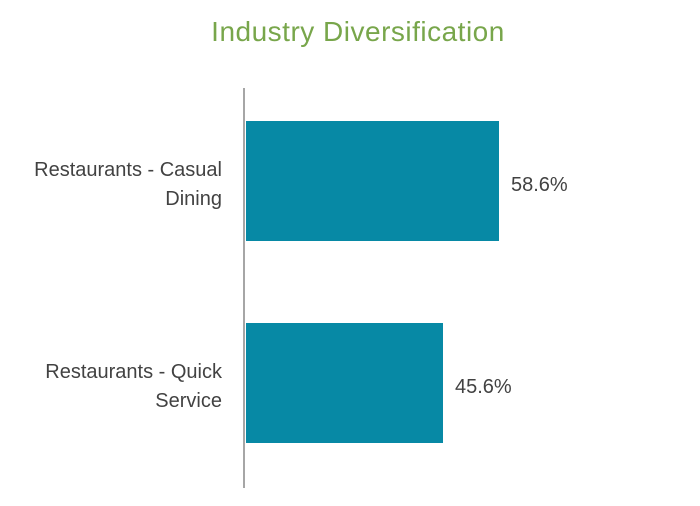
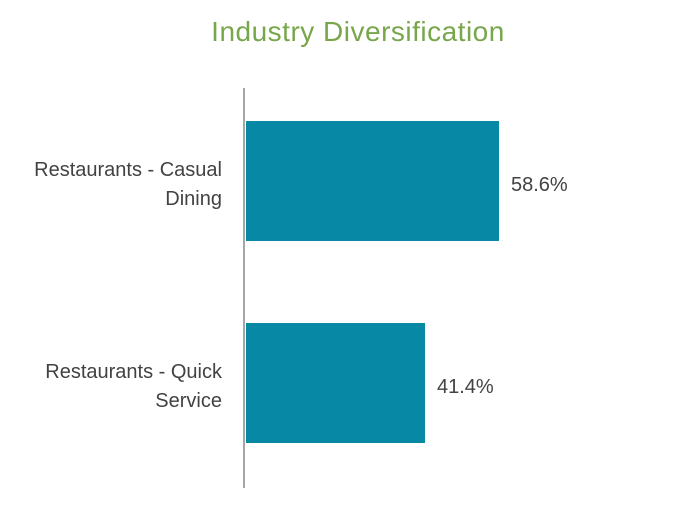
Restaurants - Quick Service: 45.6% -> 41.4%
